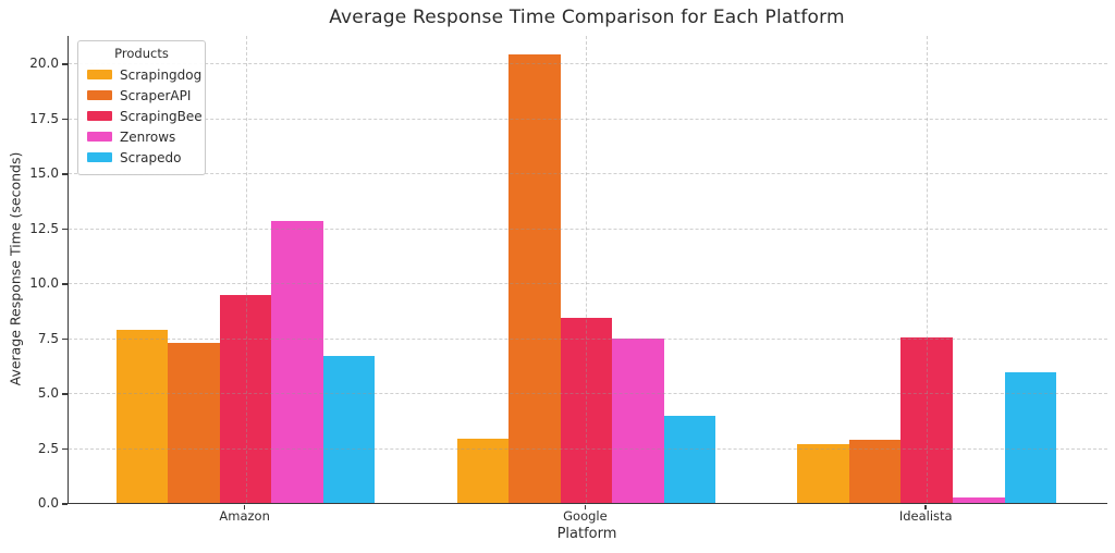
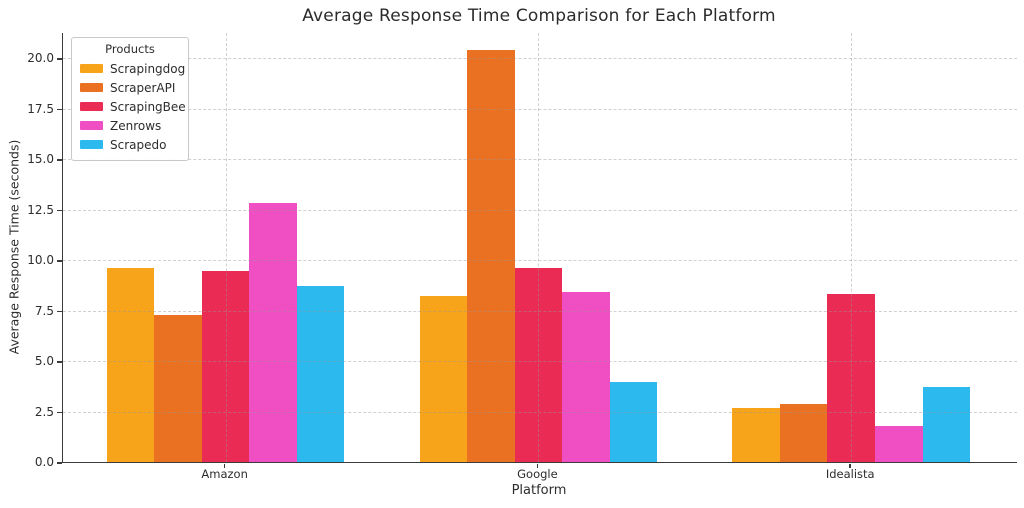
Scrapingdog/Amazon: 7.9 -> 9.6
Scrapedo/Amazon: 6.7 -> 8.7
Scrapingdog/Google: 2.9 -> 8.2
ScrapingBee/Google: 8.4 -> 9.6
Zenrows/Google: 7.5 -> 8.4
ScrapingBee/Idealista: 7.5 -> 8.3
Zenrows/Idealista: 0.2 -> 1.8
Scrapedo/Idealista: 6.0 -> 3.7
